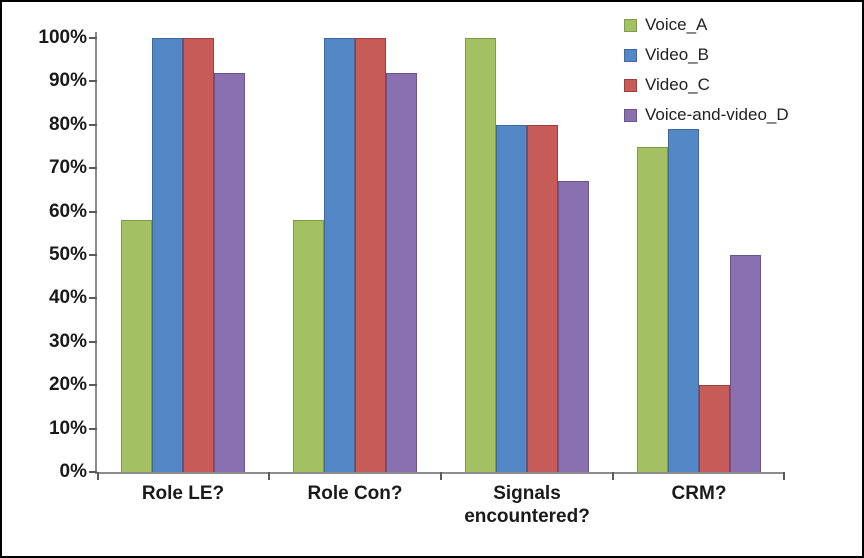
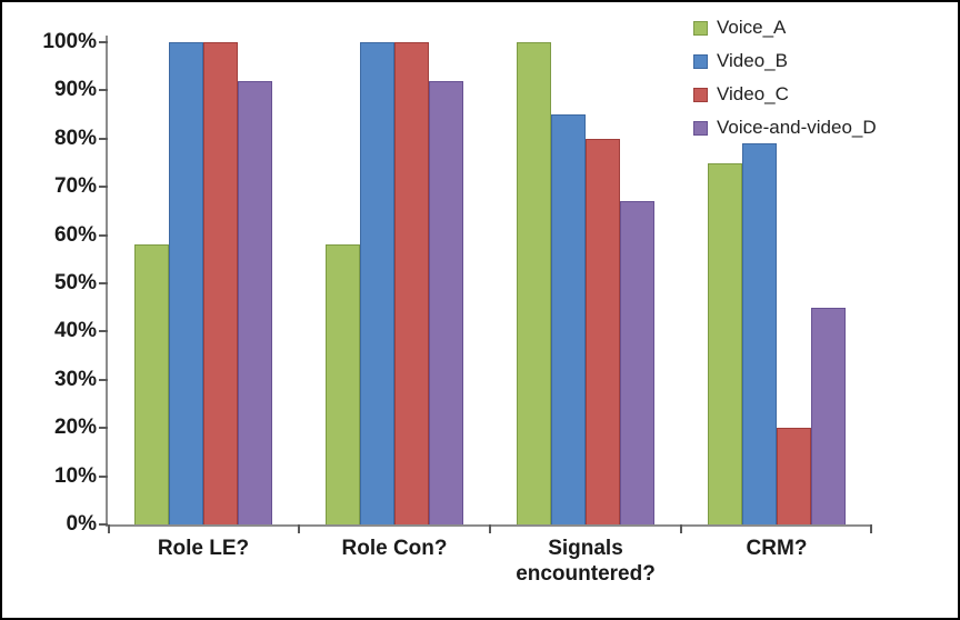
Video_B/Signals encountered?: 80% -> 85%
Voice-and-video_D/CRM?: 50% -> 45%
